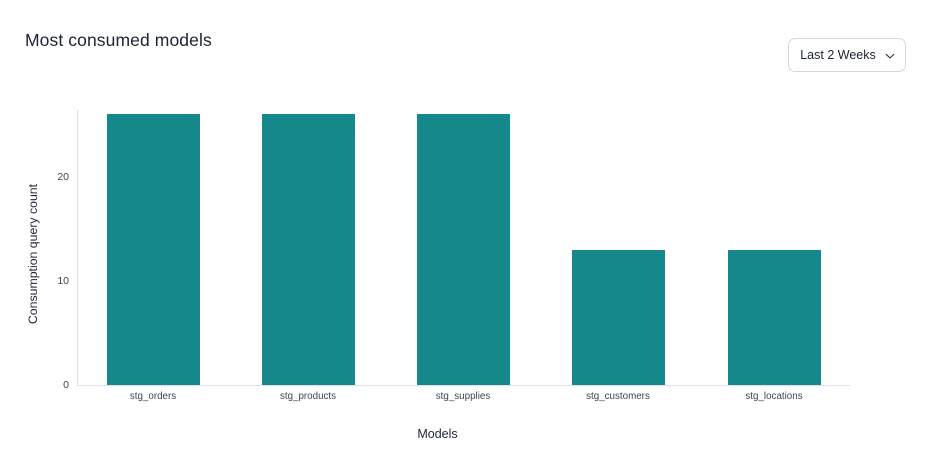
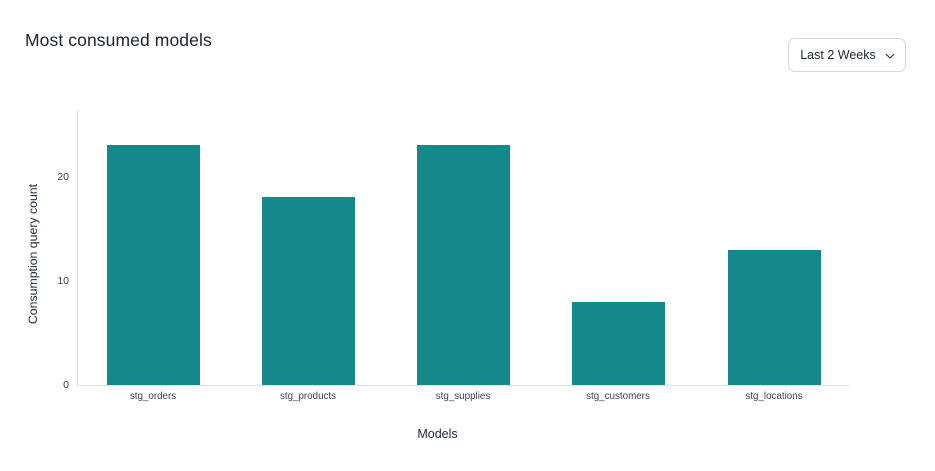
stg_orders: 26 -> 23
stg_products: 26 -> 18
stg_supplies: 26 -> 23
stg_customers: 13 -> 8
